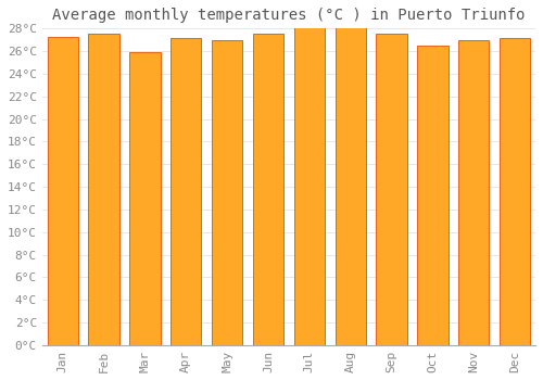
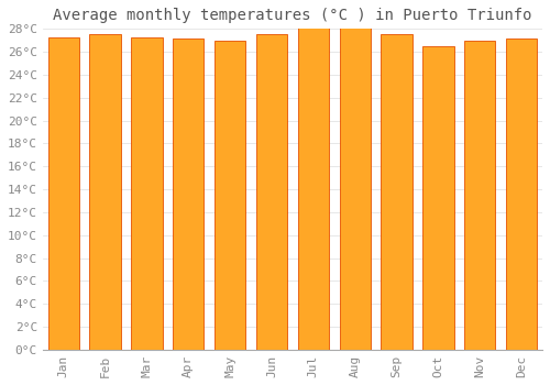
Mar: 25.9°C -> 27.3°C
